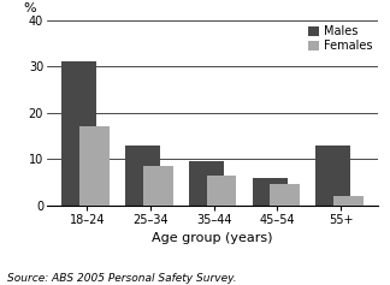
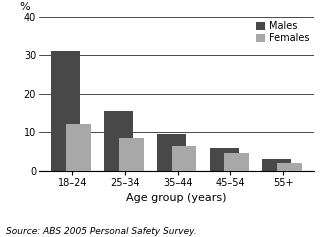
Females/18–24: 17.0 -> 12.0
Males/25–34: 13.0 -> 15.5
Males/55+: 13.0 -> 3.0
